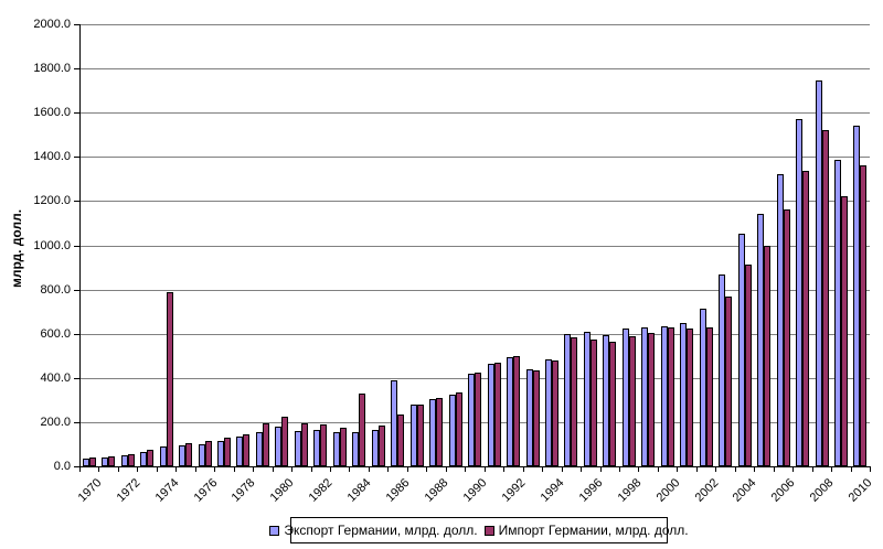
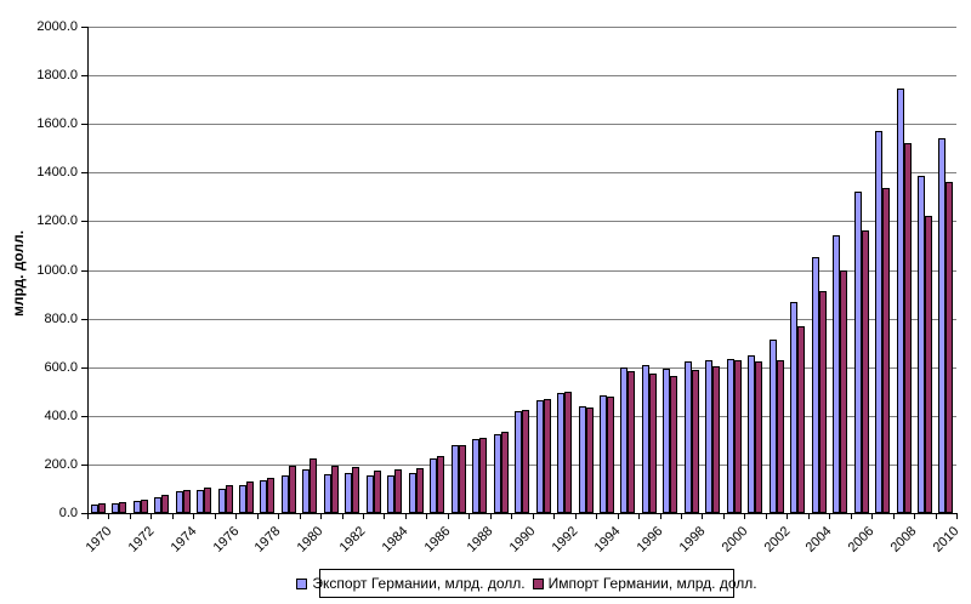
Импорт Германии, млрд. долл./1974: 790 -> 100
Импорт Германии, млрд. долл./1984: 330 -> 180
Экспорт Германии, млрд. долл./1986: 390 -> 220
